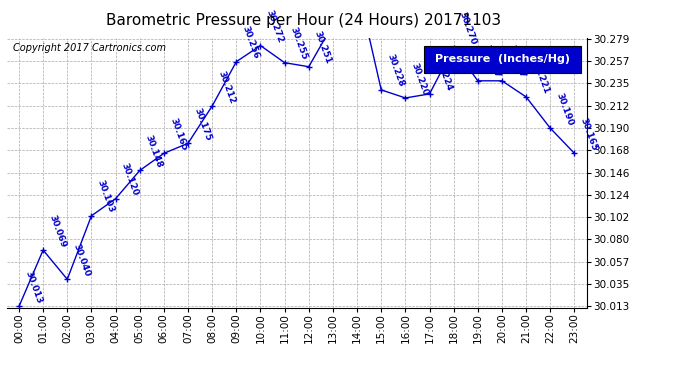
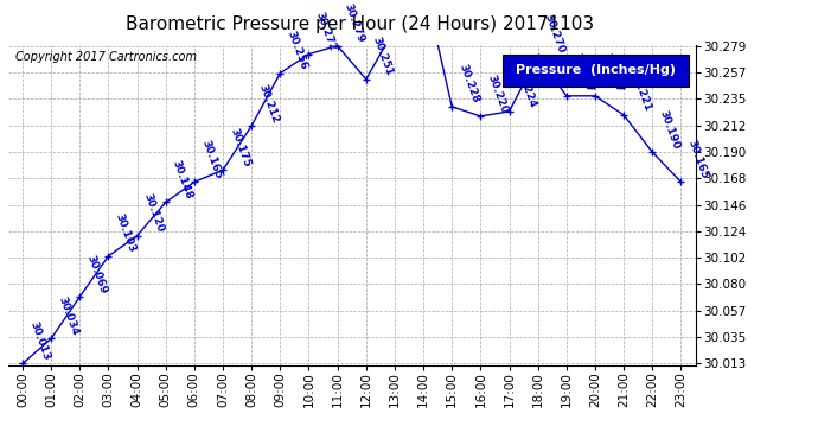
01:00: 30.069 -> 30.034
02:00: 30.040 -> 30.069
11:00: 30.255 -> 30.279
